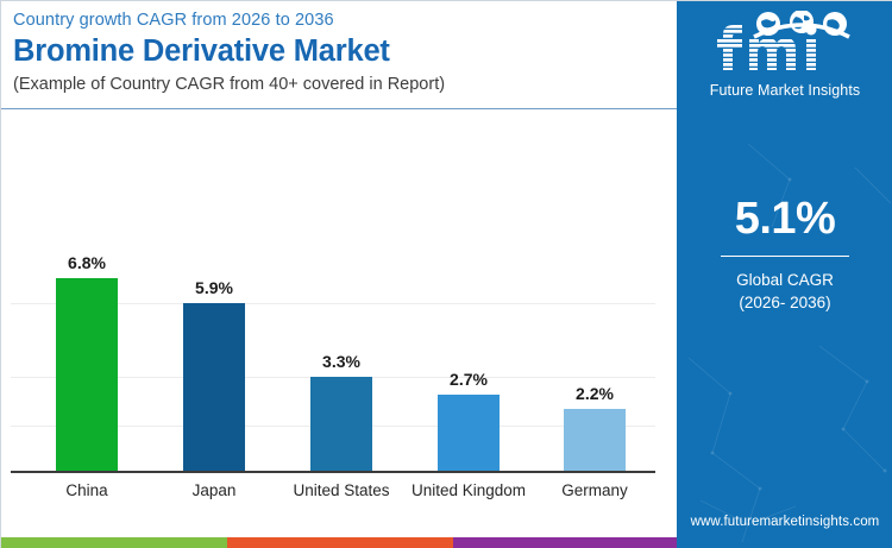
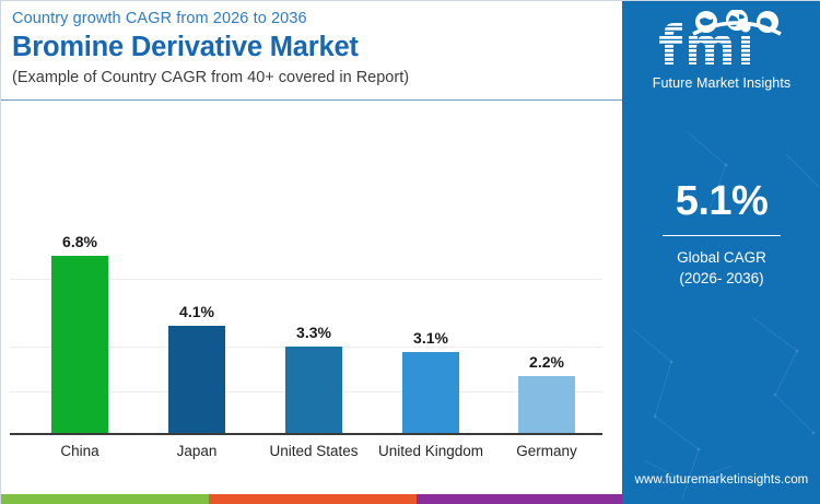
Japan: 5.9% -> 4.1%
United Kingdom: 2.7% -> 3.1%
